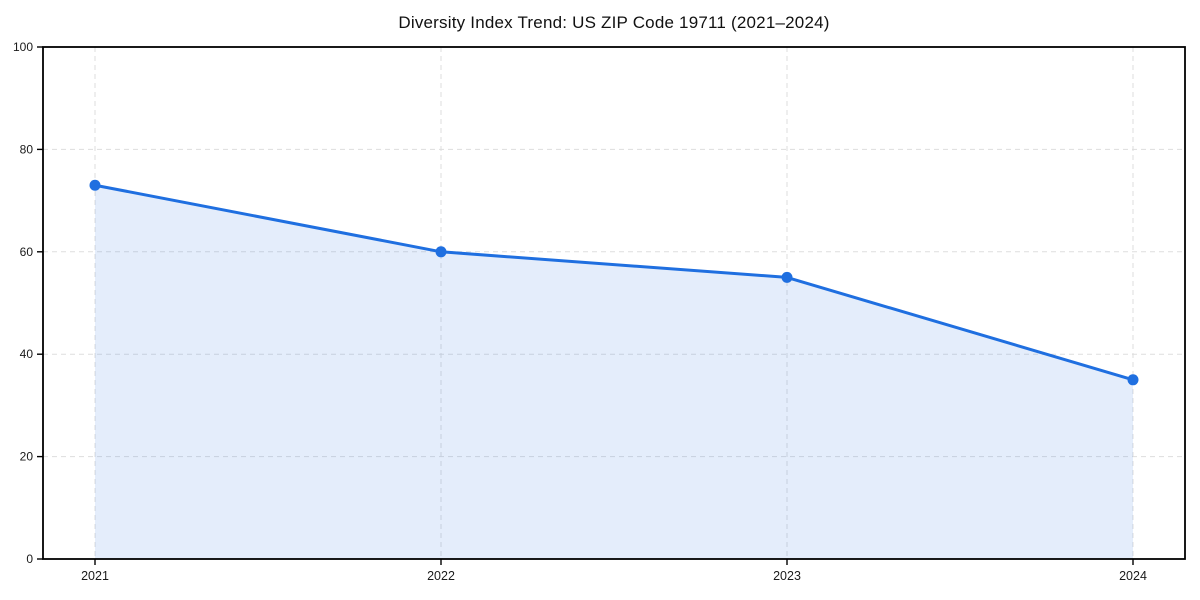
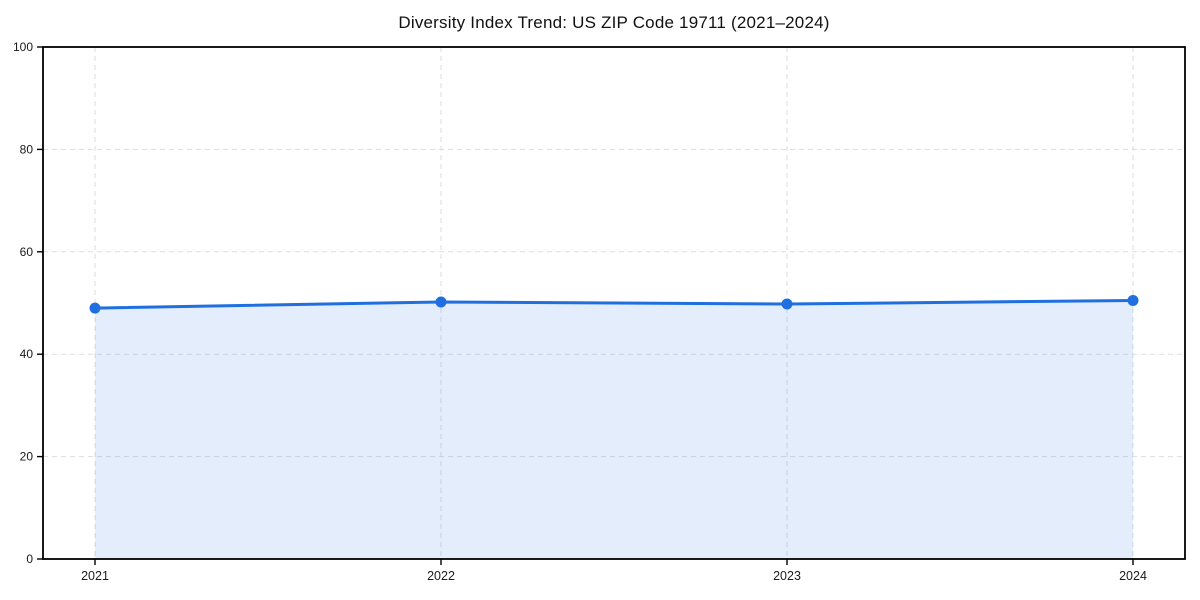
2021: 73 -> 49
2022: 60 -> 50
2023: 55 -> 50
2024: 35 -> 50
